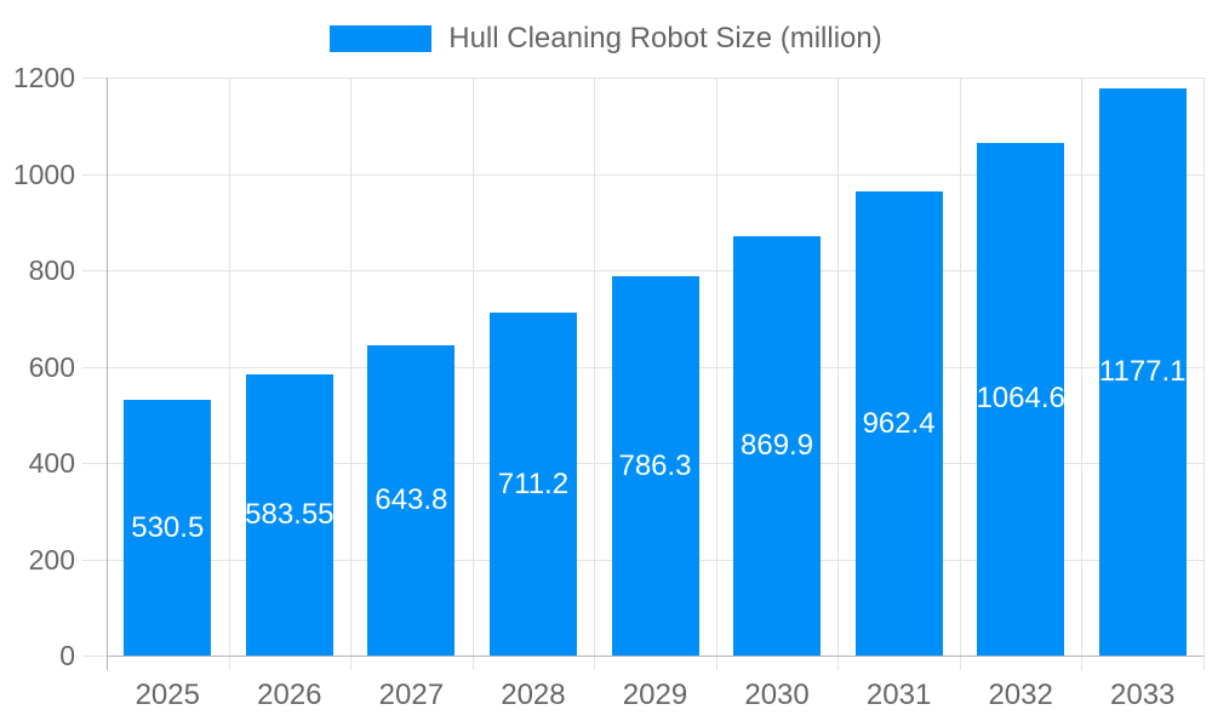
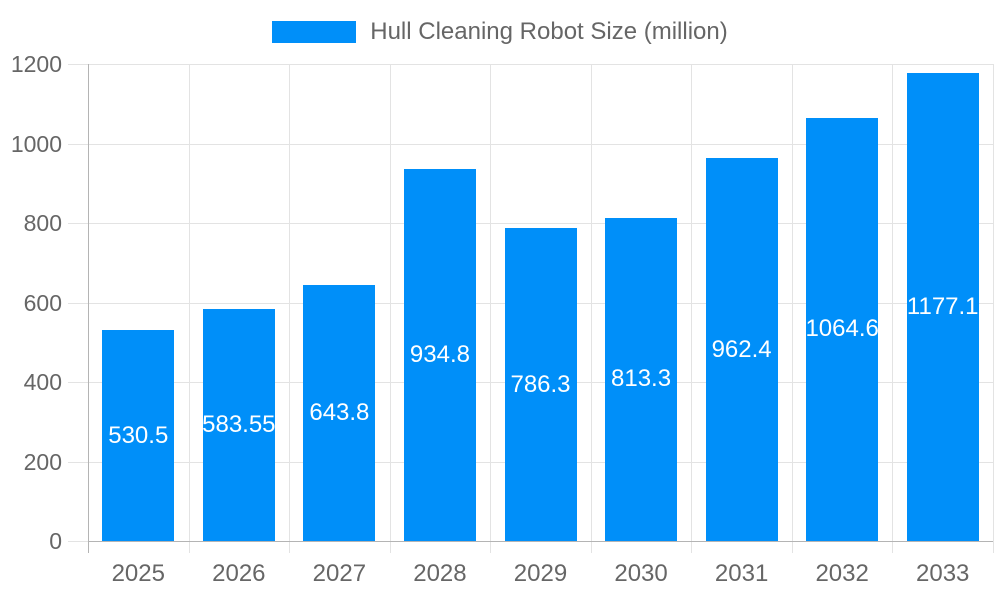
2028: 711.2 -> 934.8
2030: 869.9 -> 813.3
